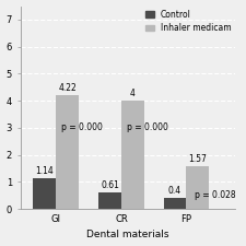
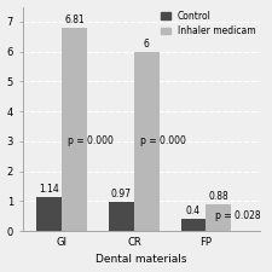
Inhaler medicam/GI: 4.22 -> 6.81
Control/CR: 0.61 -> 0.97
Inhaler medicam/CR: 4 -> 6
Inhaler medicam/FP: 1.57 -> 0.88
